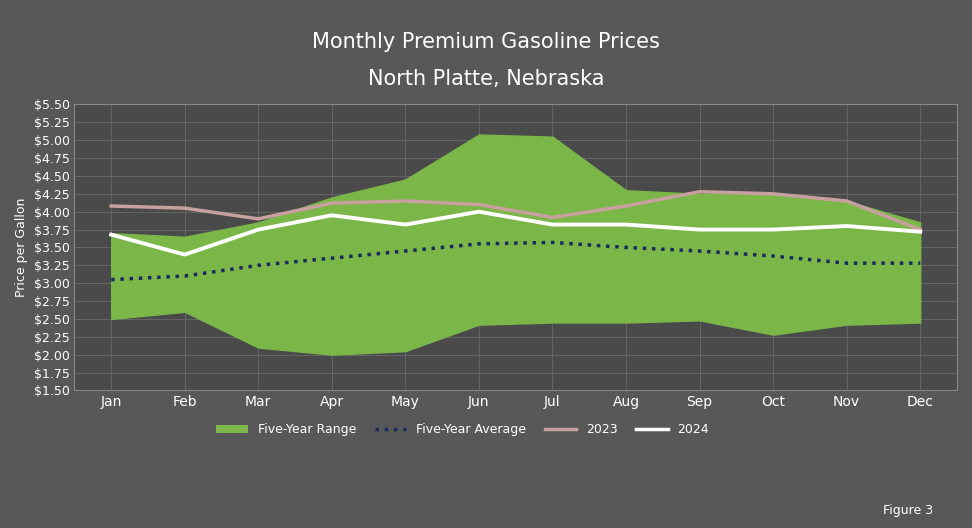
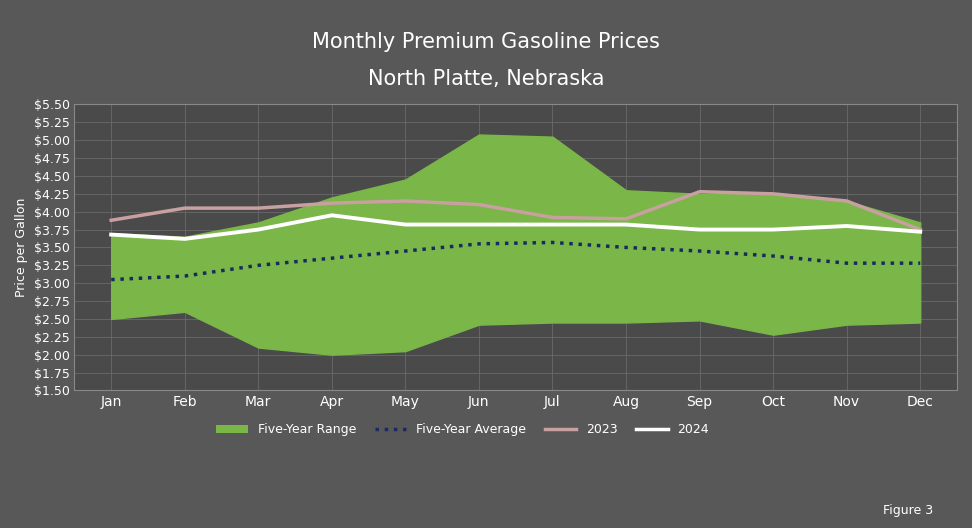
2023/Jan: $4.08 -> $3.88
2024/Feb: $3.40 -> $3.62
2023/Mar: $3.90 -> $4.05
2024/Jun: $4.00 -> $3.82
2023/Aug: $4.08 -> $3.90
